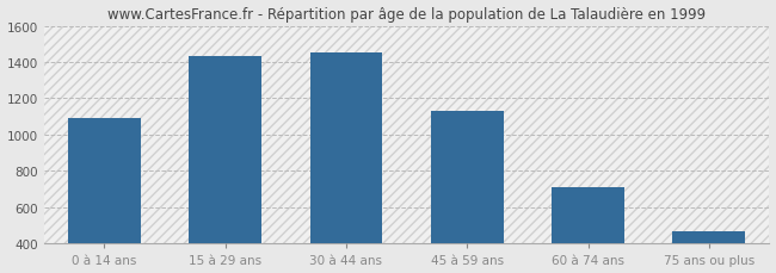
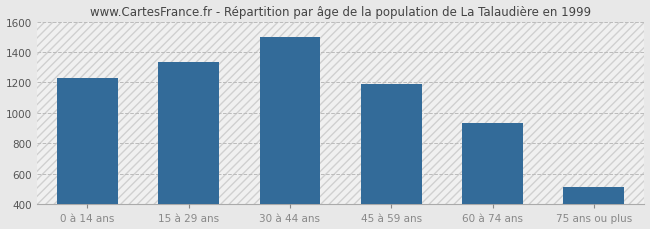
0 à 14 ans: 1090 -> 1230
15 à 29 ans: 1430 -> 1340
30 à 44 ans: 1450 -> 1500
45 à 59 ans: 1130 -> 1190
60 à 74 ans: 710 -> 940
75 ans ou plus: 470 -> 520
